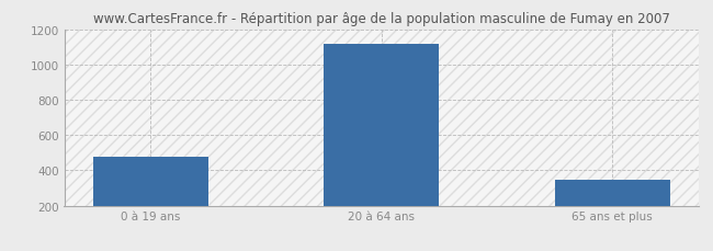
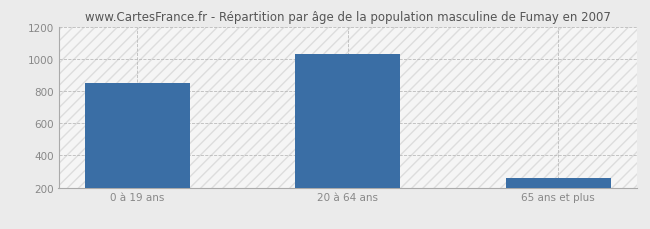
0 à 19 ans: 480 -> 850
20 à 64 ans: 1120 -> 1030
65 ans et plus: 340 -> 260
